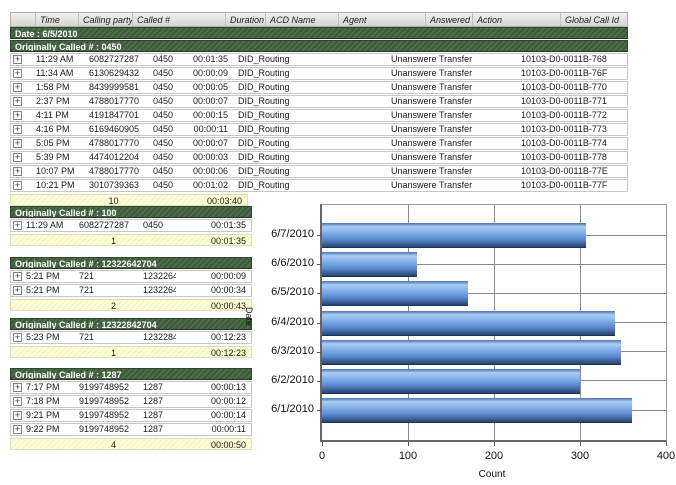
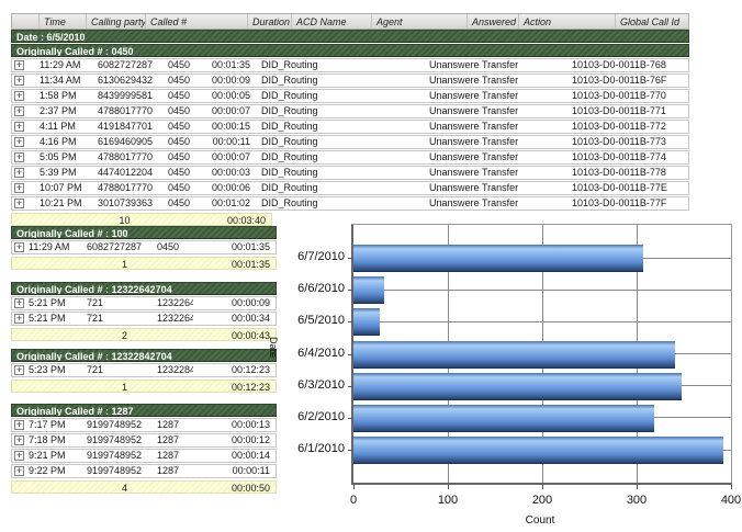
6/6/2010: 110 -> 30
6/5/2010: 170 -> 30
6/2/2010: 300 -> 320
6/1/2010: 360 -> 390
